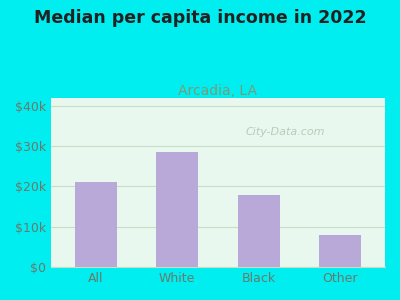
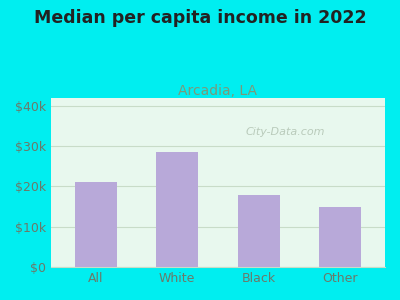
Other: $8.0k -> $15.0k
